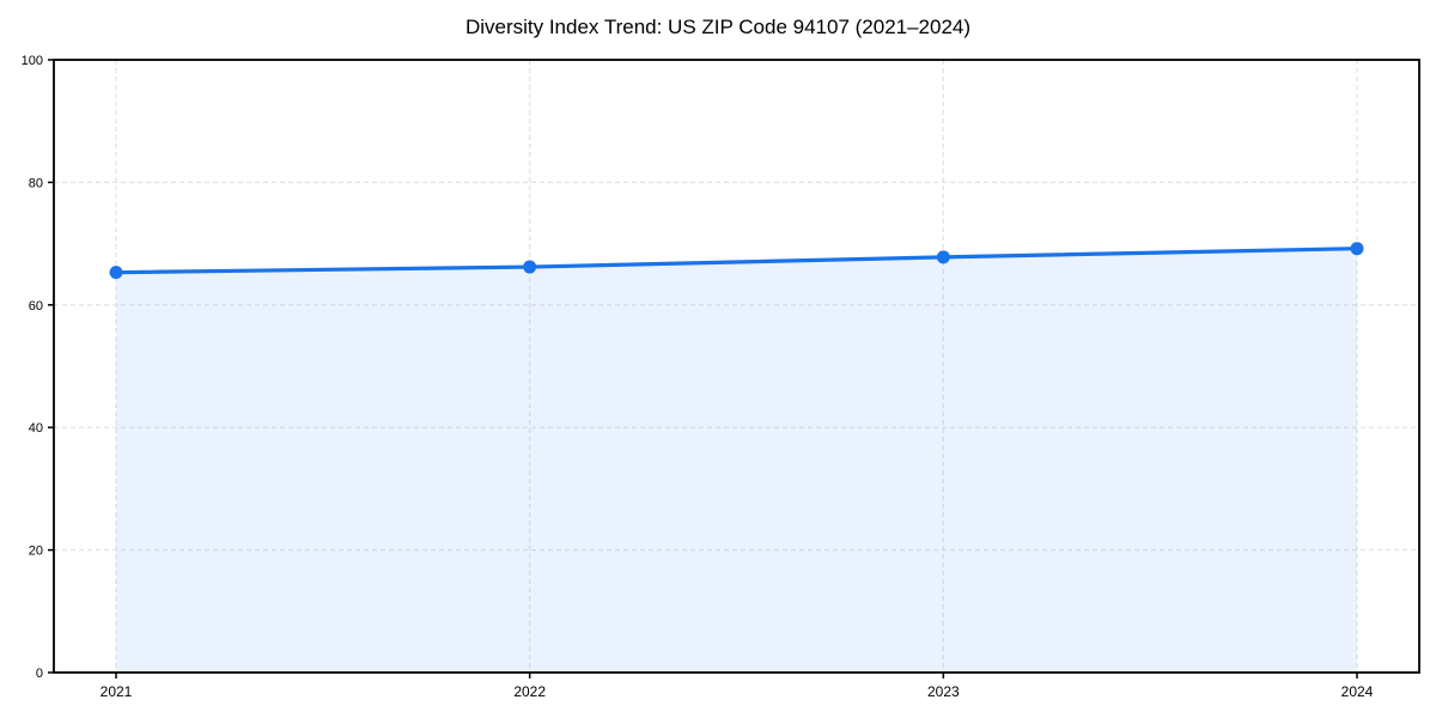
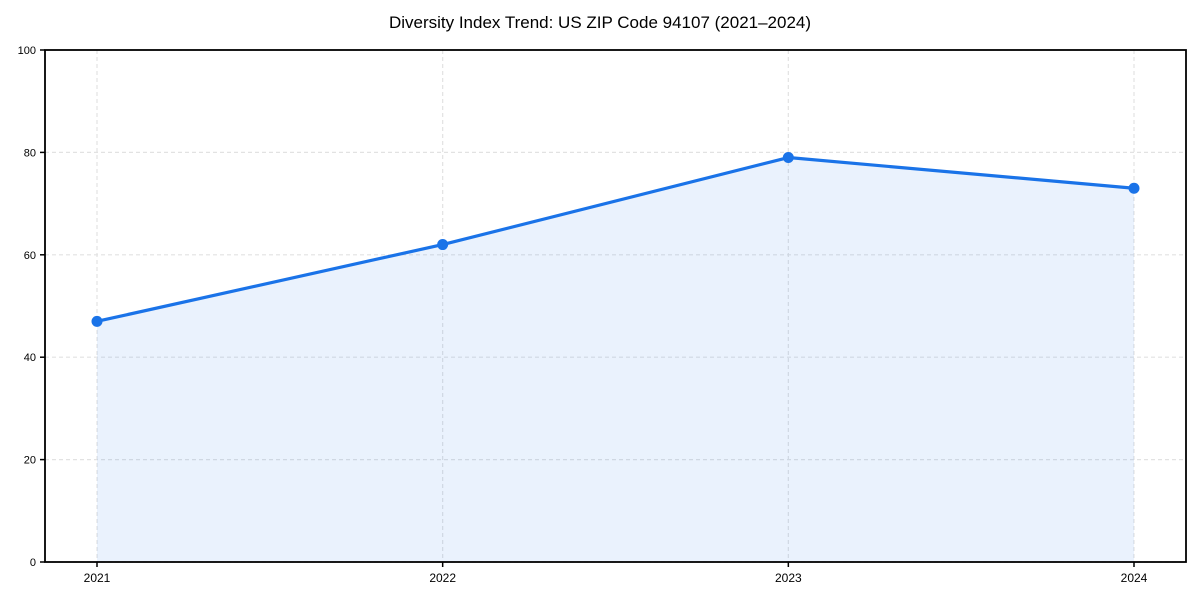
2021: 65 -> 47
2022: 66 -> 62
2023: 68 -> 79
2024: 69 -> 73
